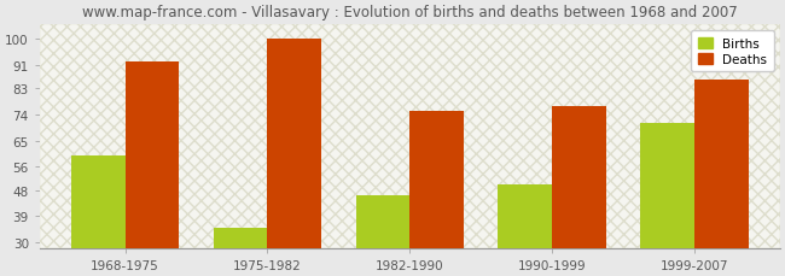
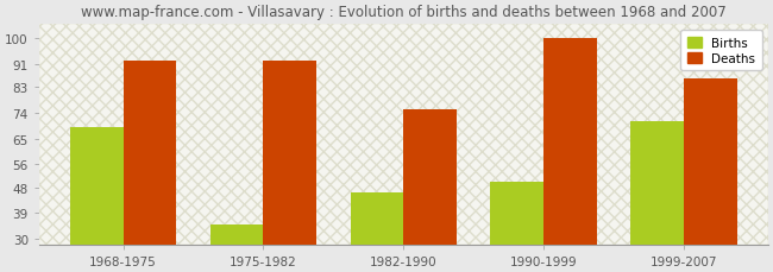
Births/1968-1975: 60 -> 69
Deaths/1975-1982: 100 -> 92
Deaths/1990-1999: 77 -> 100
